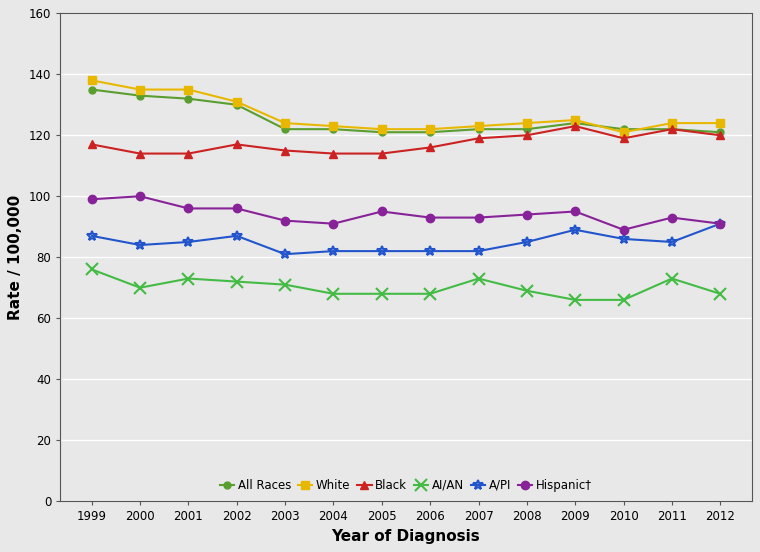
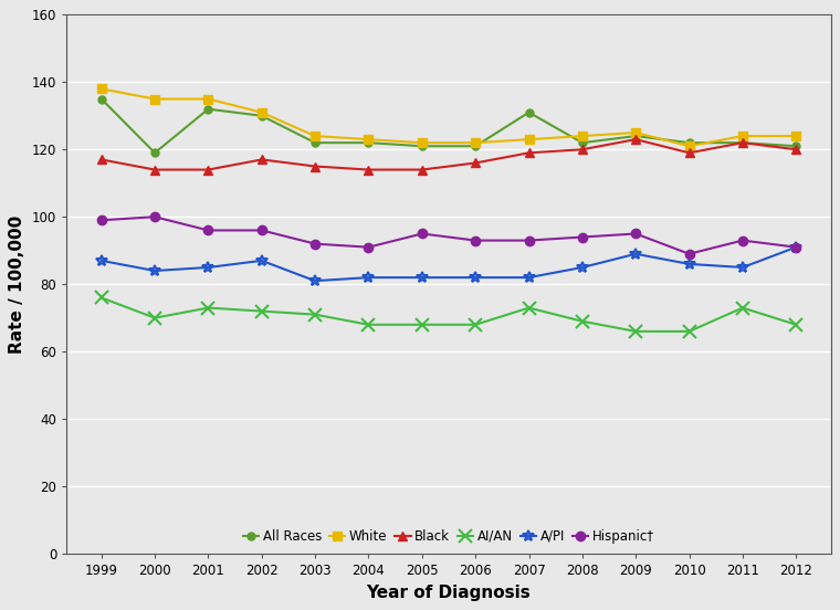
All Races/2000: 133 -> 119
All Races/2007: 122 -> 131
